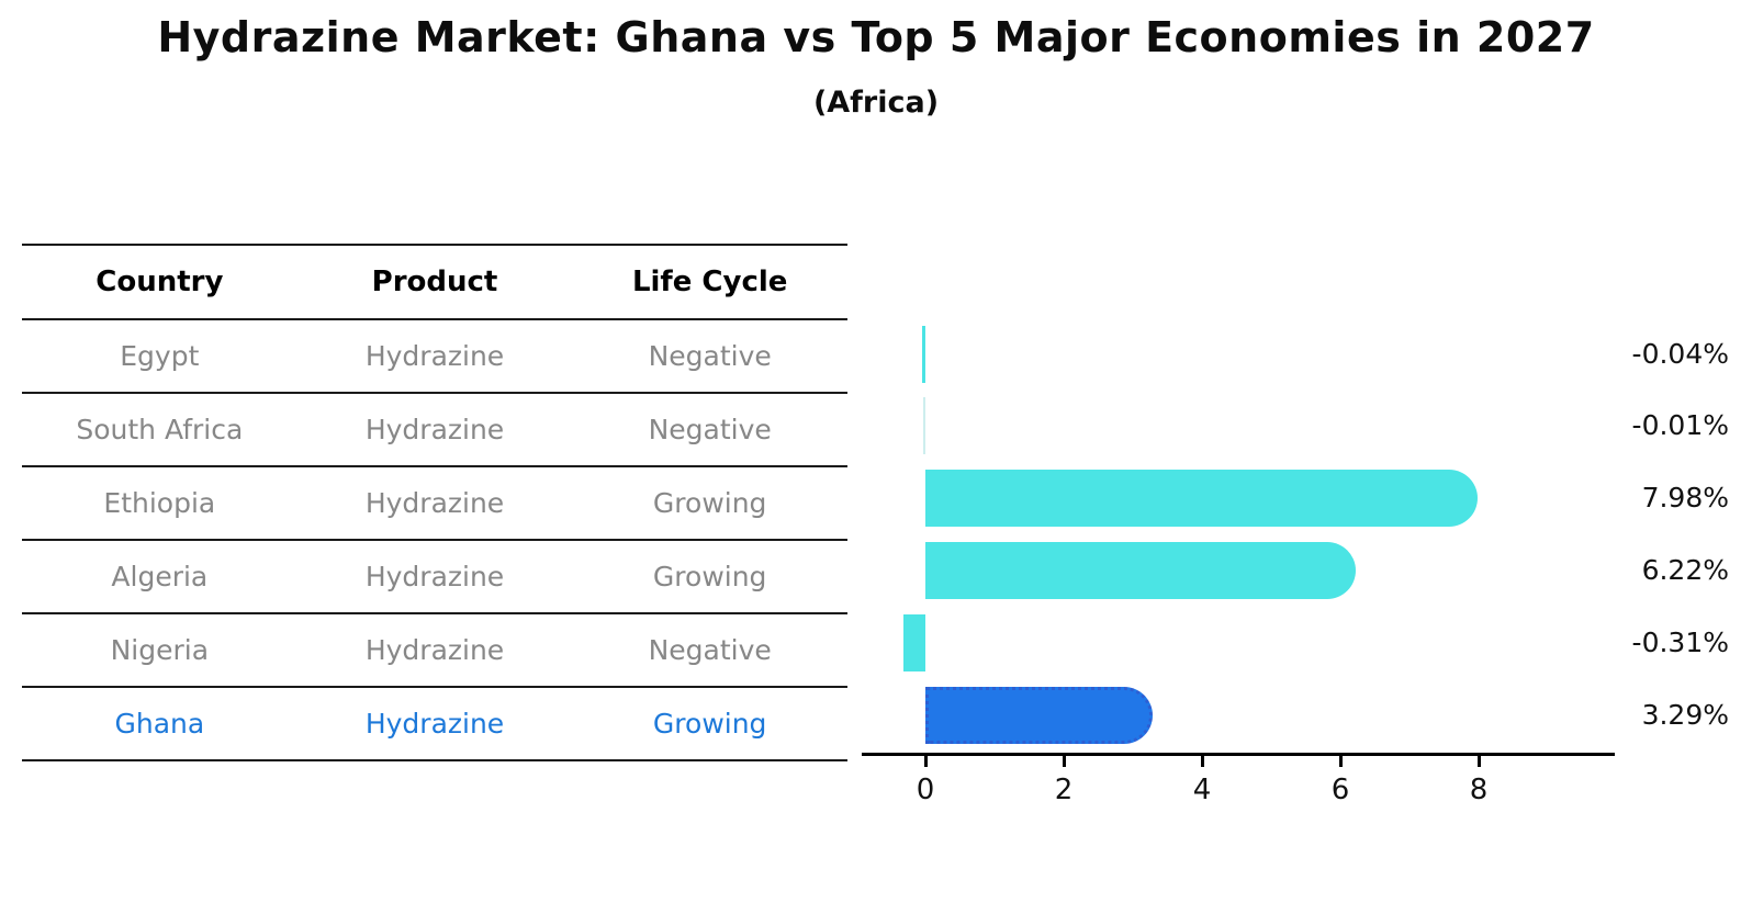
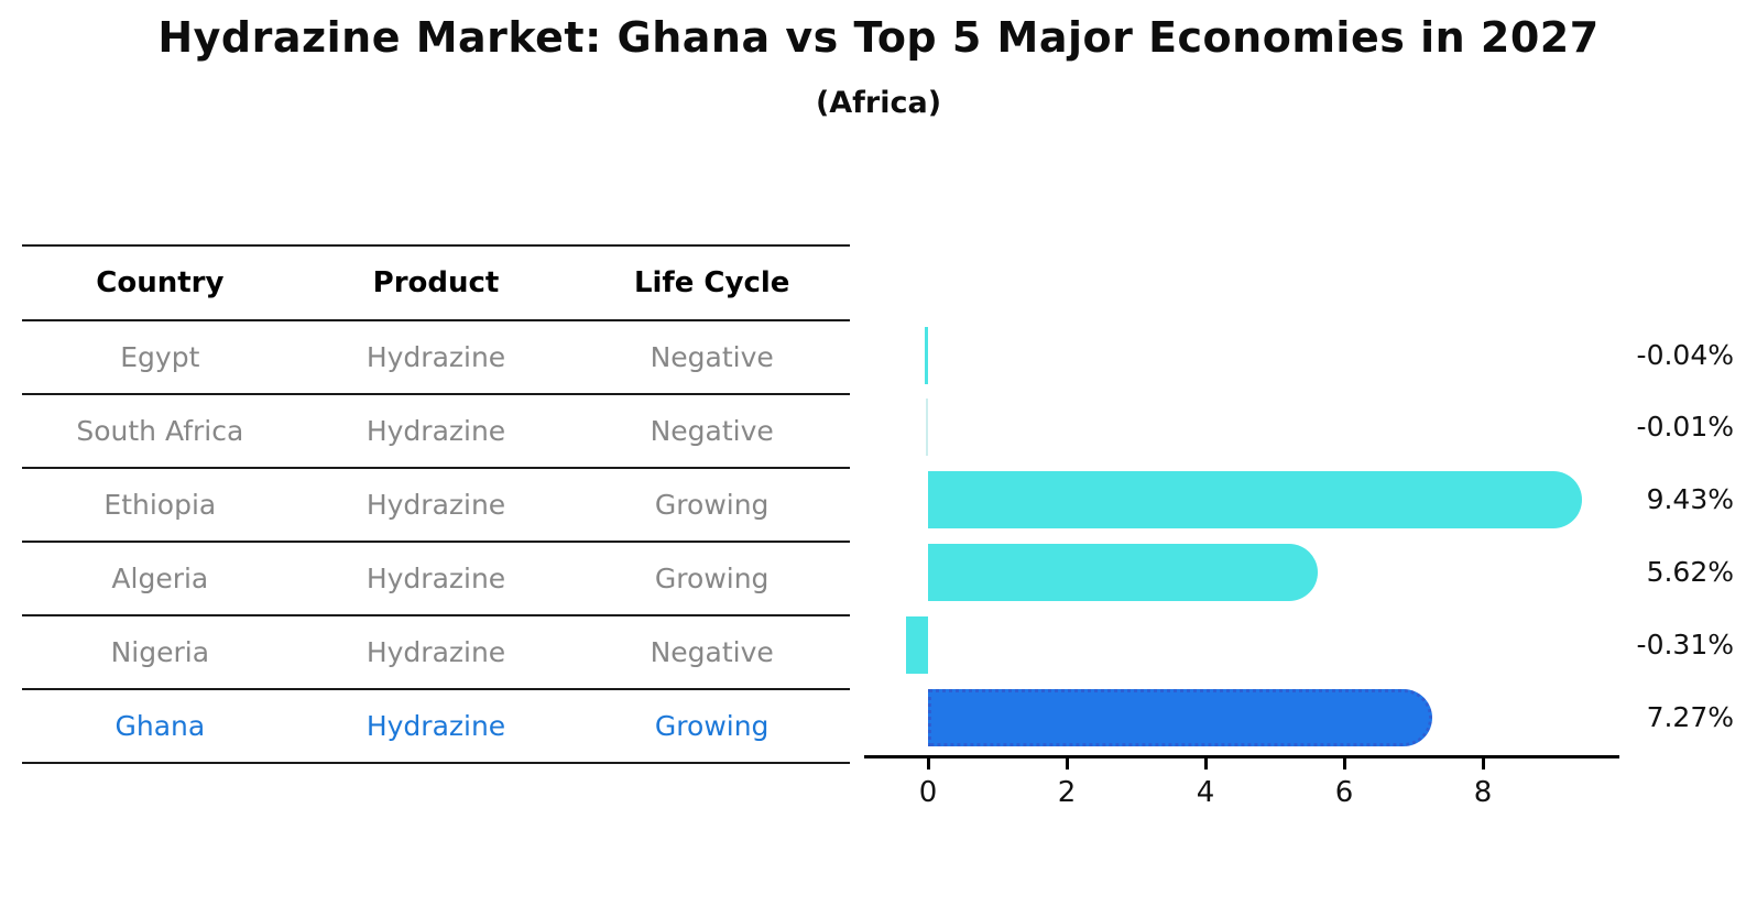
Ethiopia: 7.98% -> 9.43%
Algeria: 6.22% -> 5.62%
Ghana: 3.29% -> 7.27%
